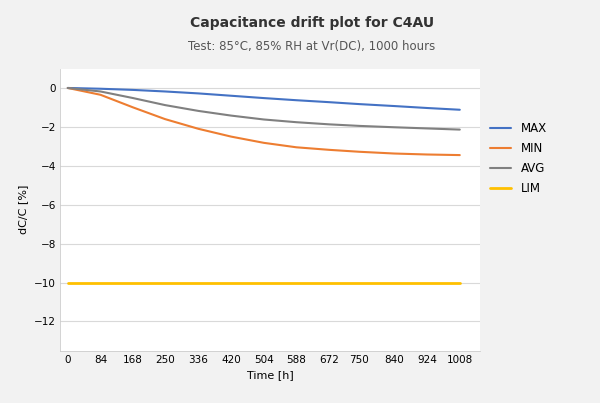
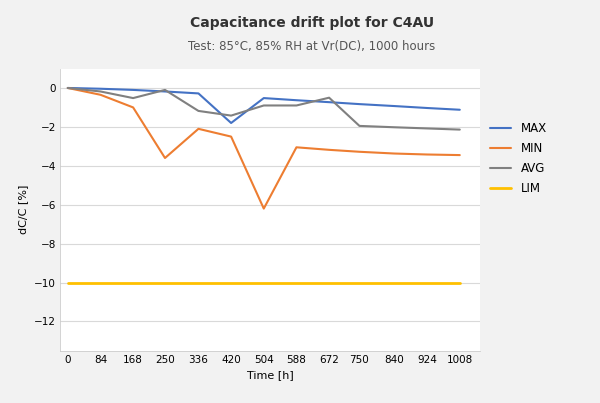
MIN/250: -1.6 -> -3.6
AVG/250: -0.9 -> -0.1
MAX/420: -0.4 -> -1.8
MIN/504: -2.8 -> -6.2
AVG/504: -1.6 -> -0.9
AVG/588: -1.8 -> -0.9
AVG/672: -1.9 -> -0.5
